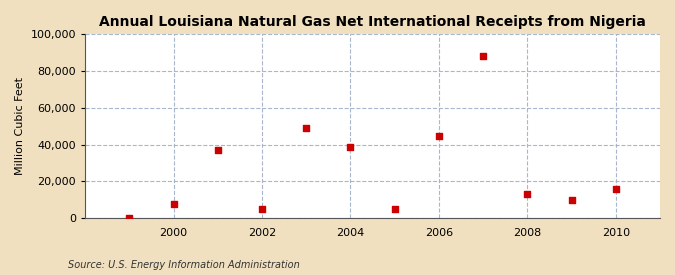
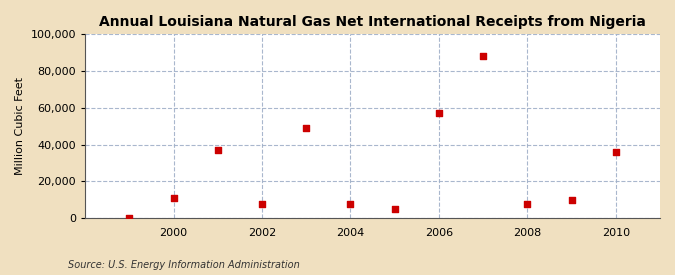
2000: 8,000 -> 11,000
2002: 5,000 -> 8,000
2004: 39,000 -> 8,000
2006: 45,000 -> 57,000
2008: 13,000 -> 8,000
2010: 16,000 -> 36,000
